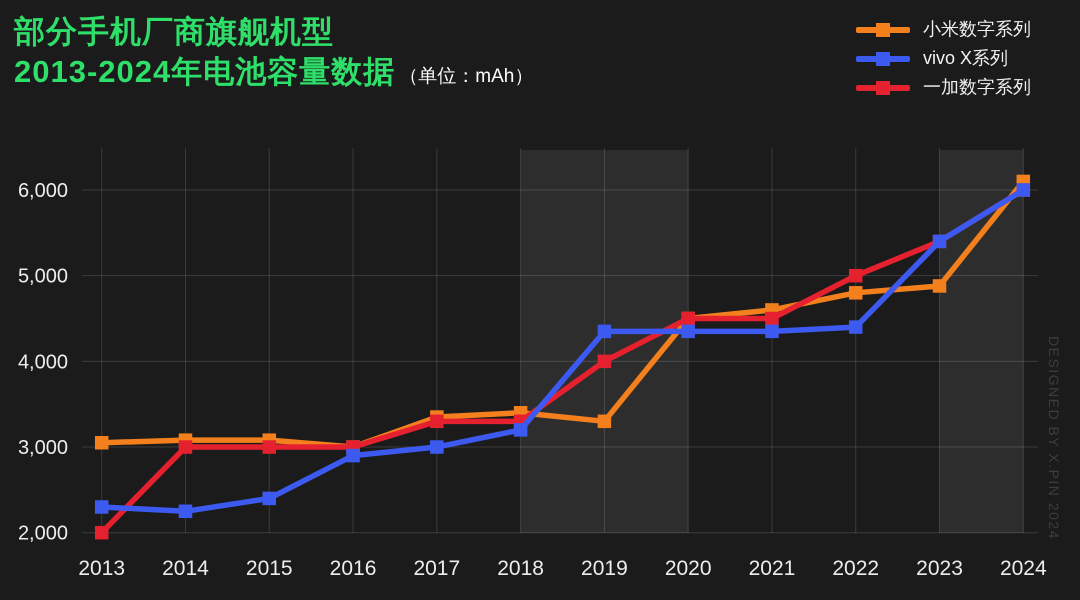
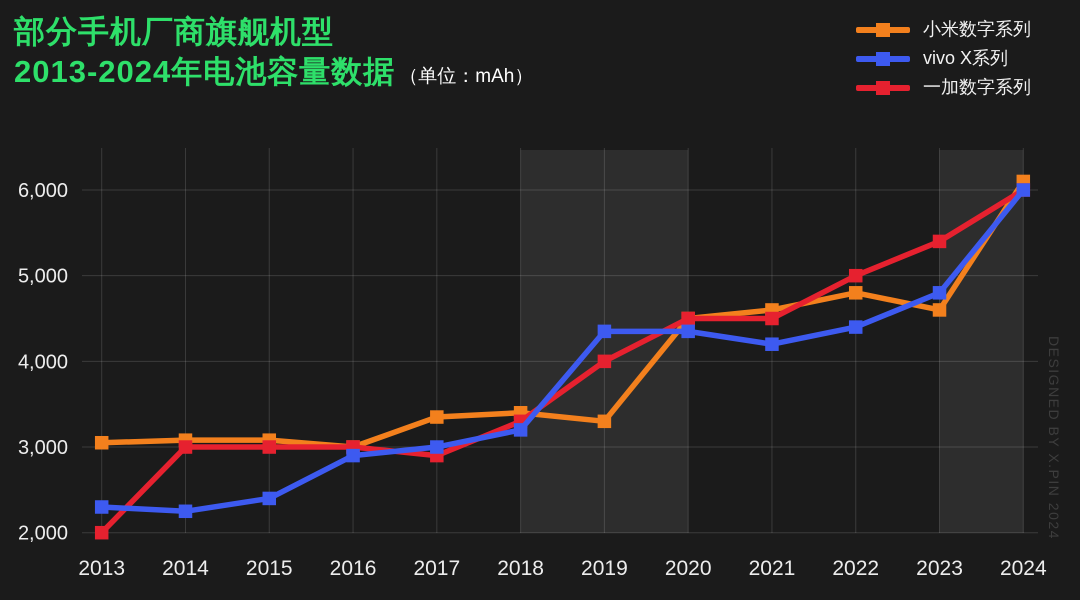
一加数字系列/2017: 3300 -> 2900
vivo X系列/2021: 4400 -> 4200
小米数字系列/2023: 4900 -> 4600
vivo X系列/2023: 5400 -> 4800
